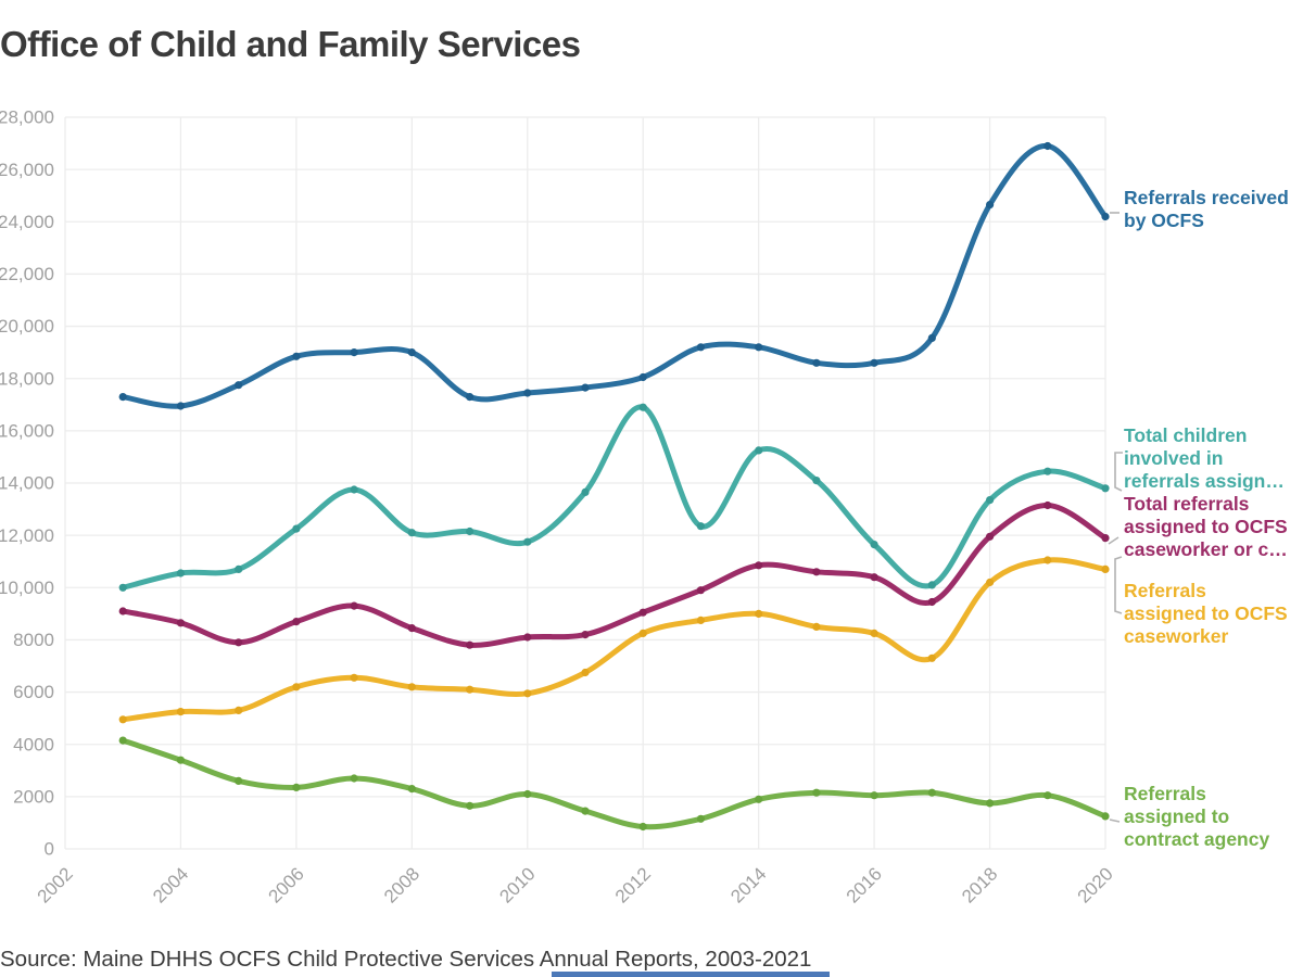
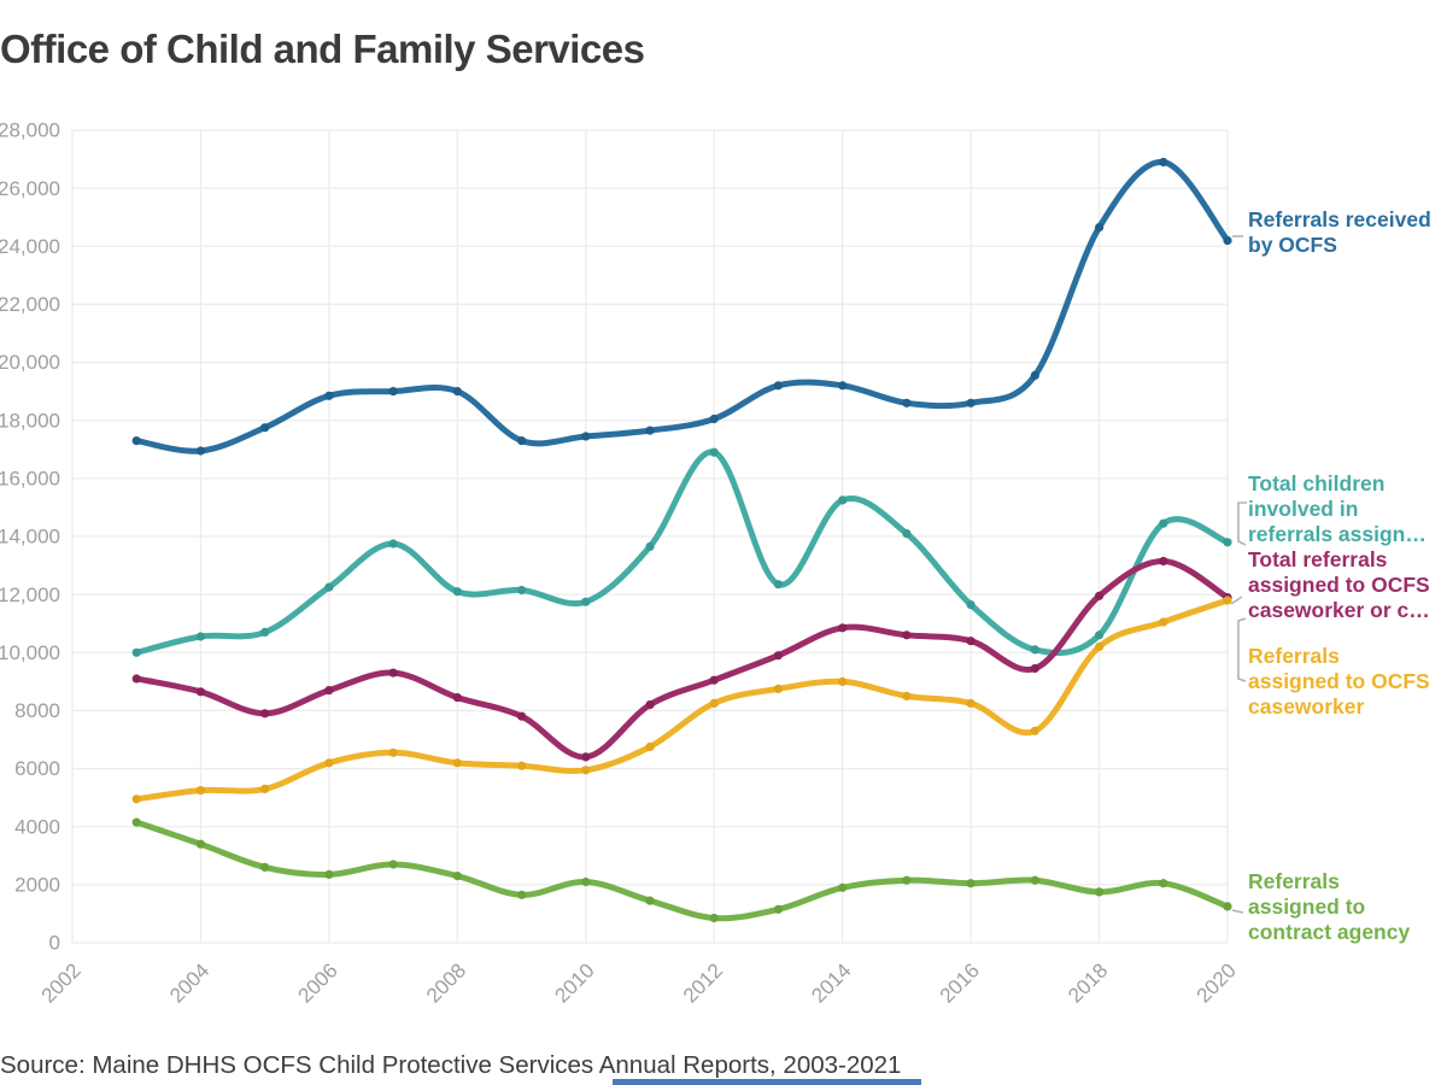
Total referrals assigned to OCFS caseworker or c…/2010: 8100 -> 6400
Total children involved in referrals assign…/2018: 13400 -> 10600
Referrals assigned to OCFS caseworker/2020: 10700 -> 11800
